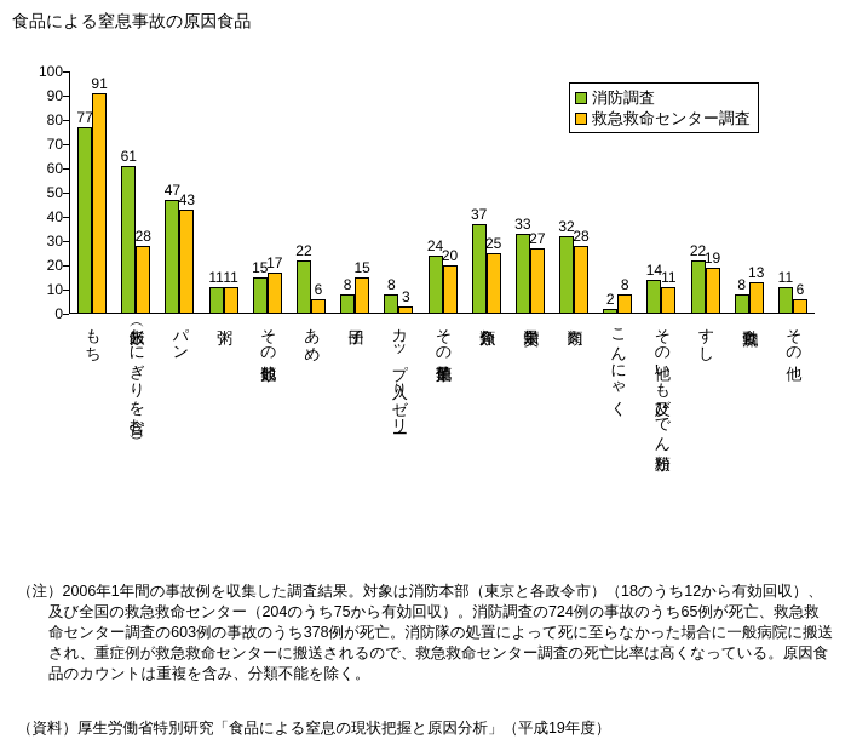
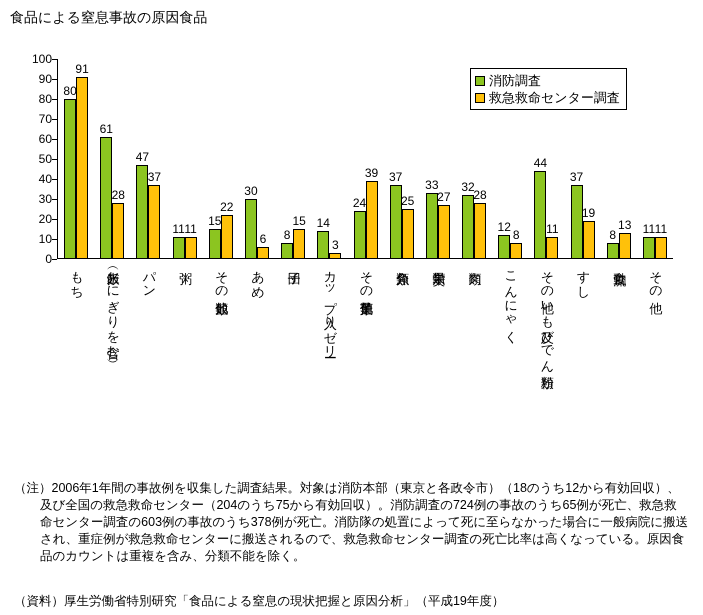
消防調査/もち: 77 -> 80
救急救命センター調査/パン: 43 -> 37
救急救命センター調査/その他穀類: 17 -> 22
消防調査/あめ: 22 -> 30
消防調査/カップ入りゼリー: 8 -> 14
救急救命センター調査/その他菓子類: 20 -> 39
消防調査/こんにゃく: 2 -> 12
消防調査/その他いも及びでん粉類: 14 -> 44
消防調査/すし: 22 -> 37
救急救命センター調査/その他: 6 -> 11
